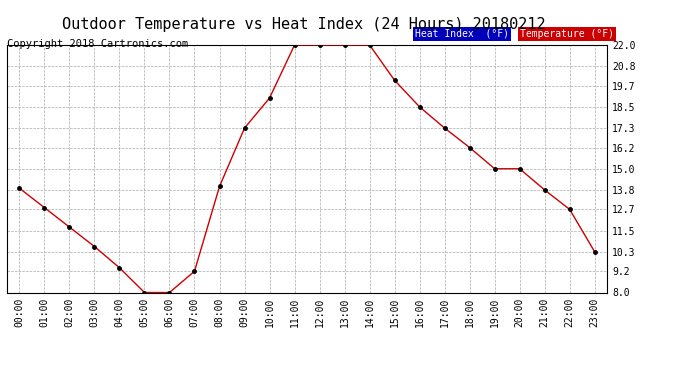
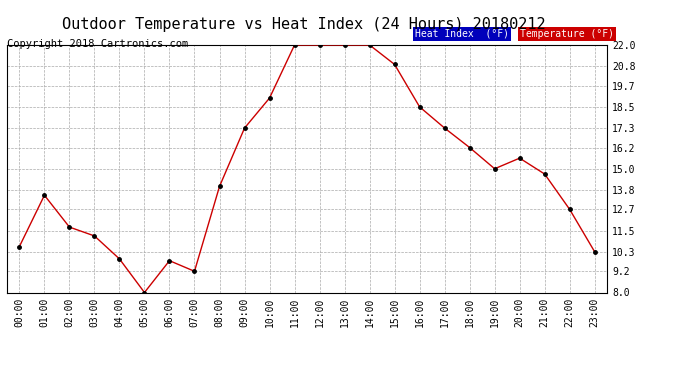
00:00: 13.9 -> 10.6
01:00: 12.8 -> 13.5
03:00: 10.6 -> 11.2
04:00: 9.4 -> 9.9
06:00: 8.0 -> 9.8
15:00: 20.0 -> 20.9
20:00: 15.0 -> 15.6
21:00: 13.8 -> 14.7
